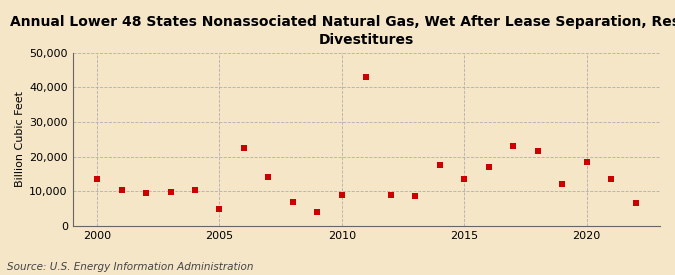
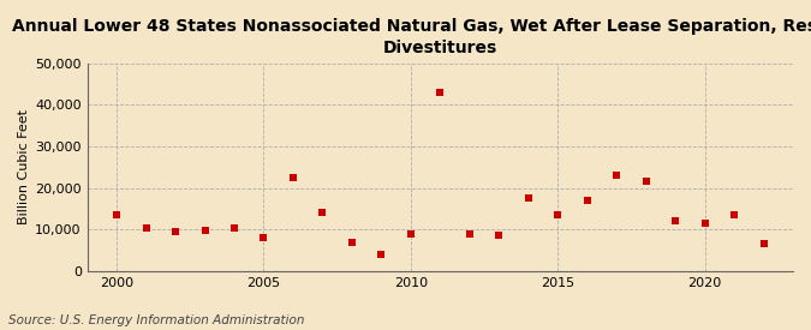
2005: 5,000 -> 8,000
2020: 18,500 -> 11,500
